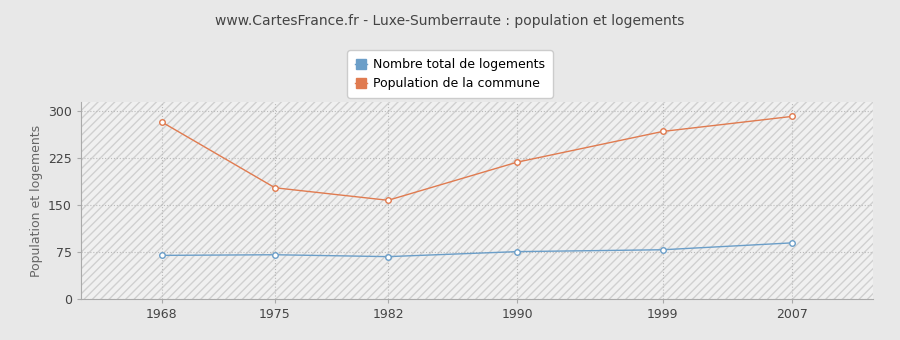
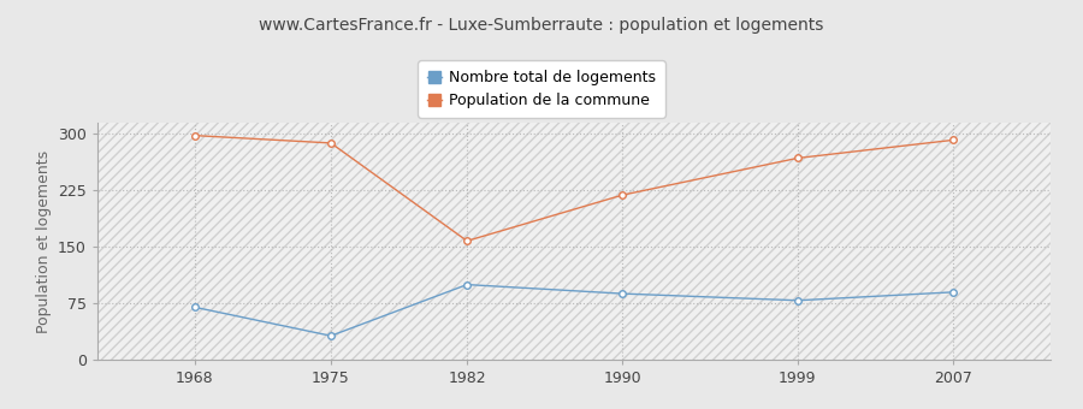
Population de la commune/1968: 283 -> 298
Nombre total de logements/1975: 71 -> 32
Population de la commune/1975: 178 -> 288
Nombre total de logements/1982: 68 -> 100
Nombre total de logements/1990: 76 -> 88
